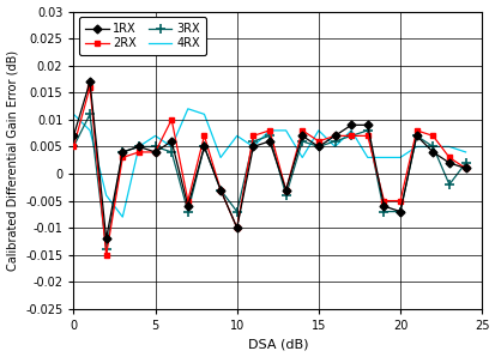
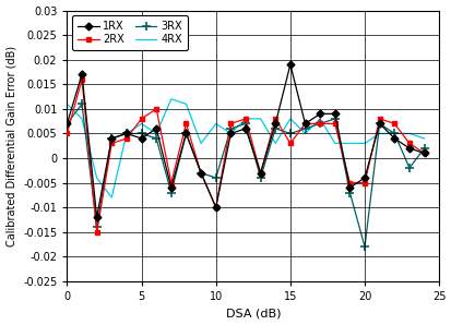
3RX/0: 0.005 -> 0.007
2RX/5: 0.004 -> 0.008
3RX/10: -0.007 -> -0.004
1RX/15: 0.005 -> 0.019
2RX/15: 0.006 -> 0.003
1RX/20: -0.007 -> -0.004
3RX/20: -0.007 -> -0.018
